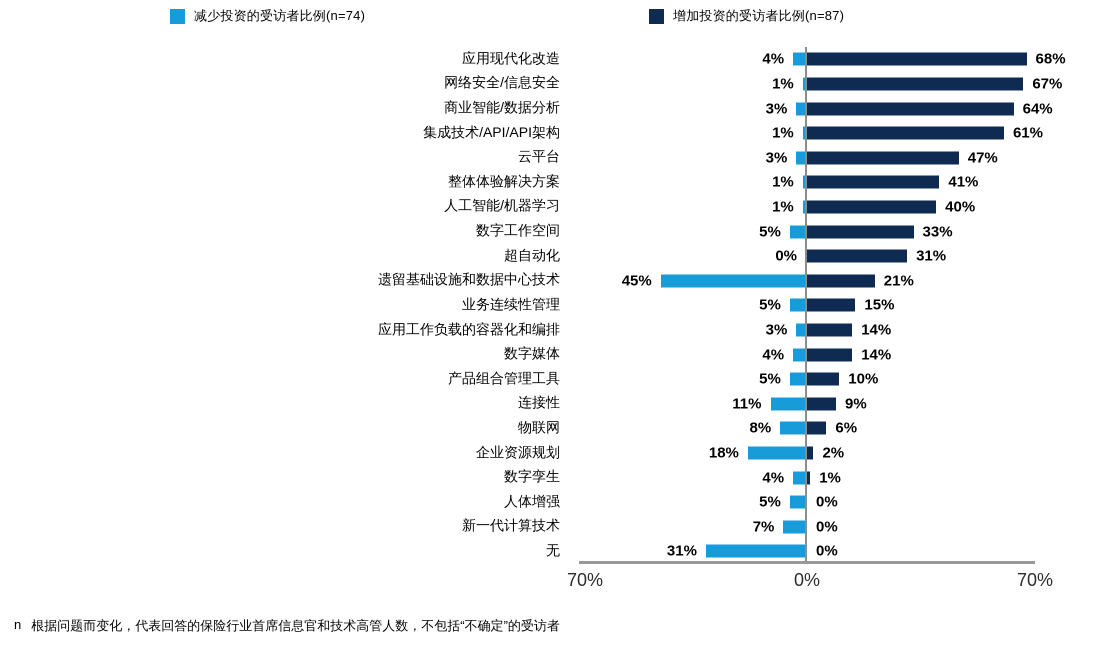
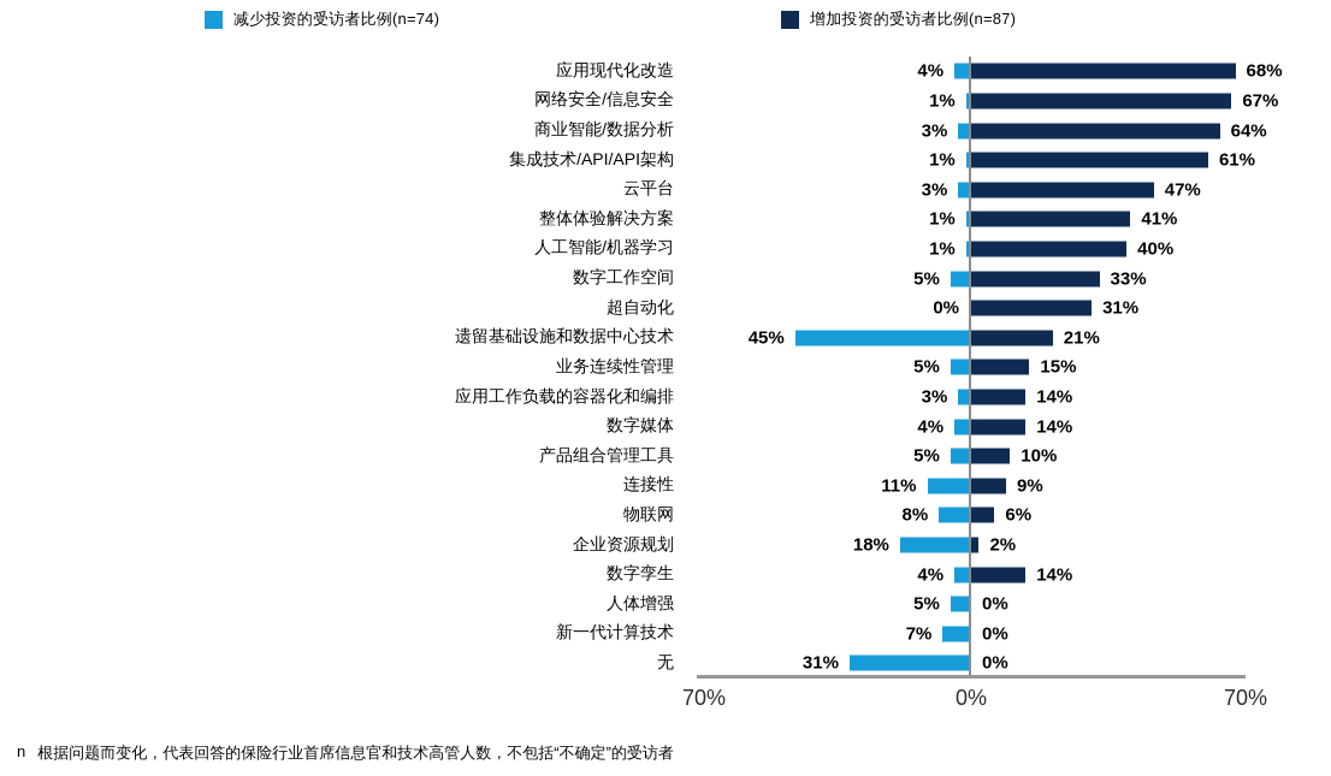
增加投资的受访者比例(n=87)/数字孪生: 1% -> 14%
